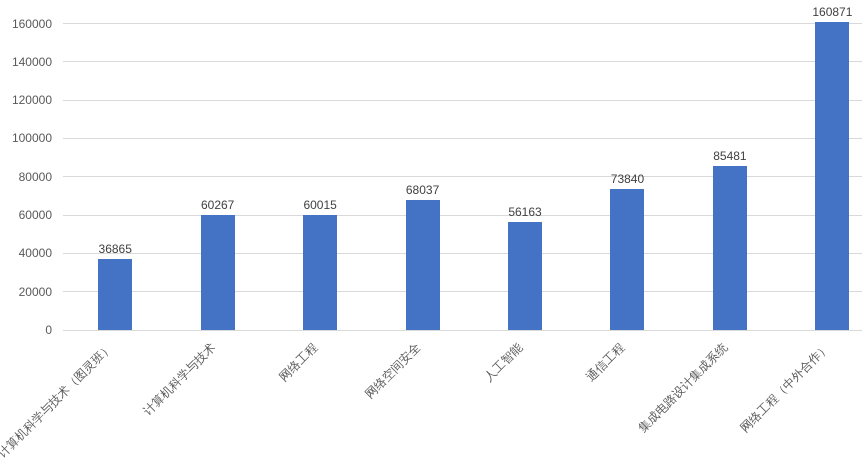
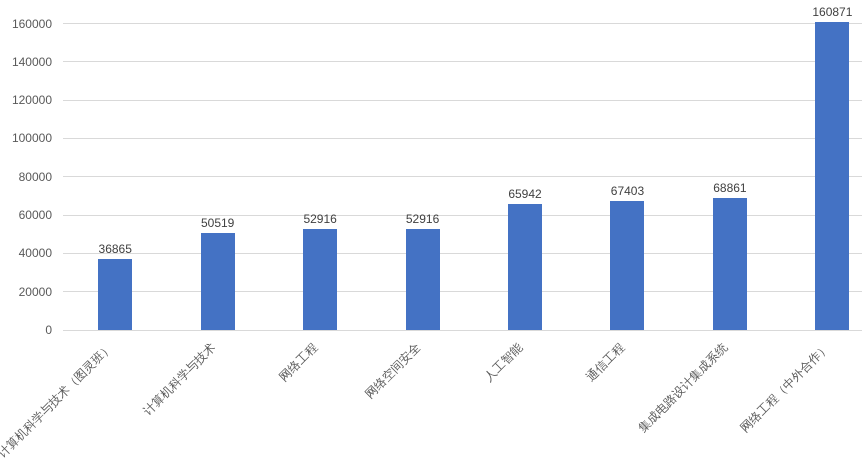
计算机科学与技术: 60267 -> 50519
网络工程: 60015 -> 52916
网络空间安全: 68037 -> 52916
人工智能: 56163 -> 65942
通信工程: 73840 -> 67403
集成电路设计集成系统: 85481 -> 68861
